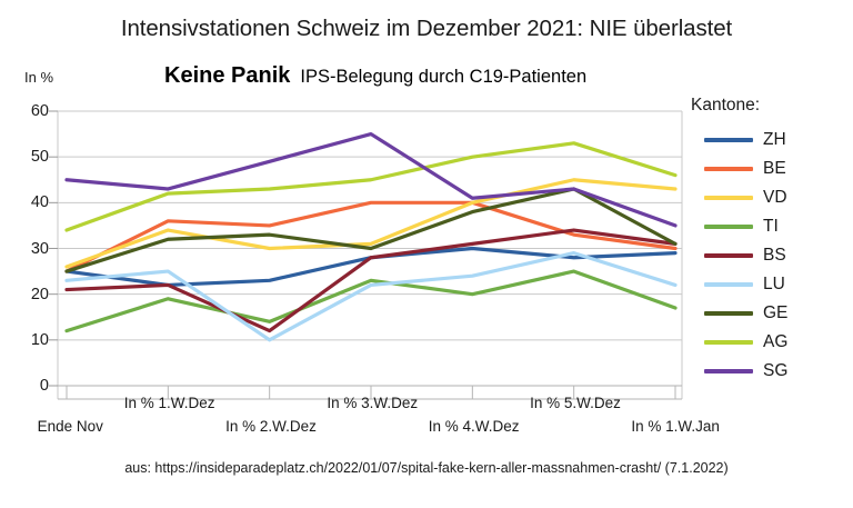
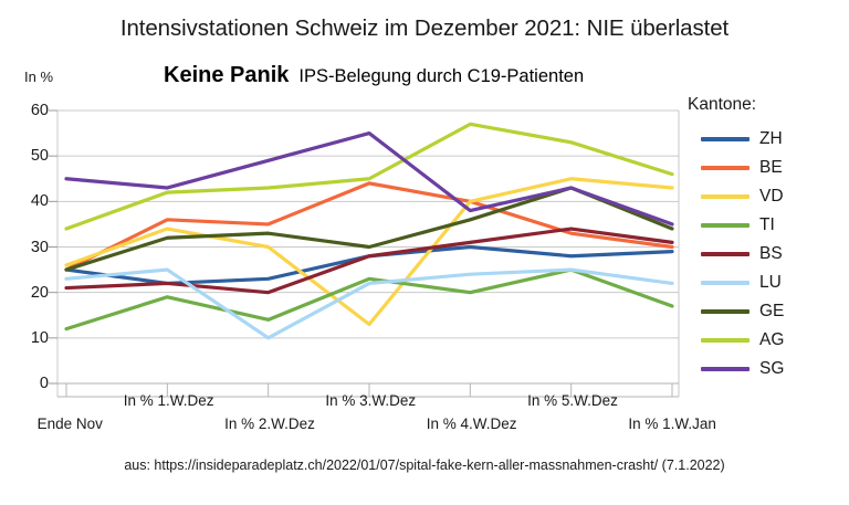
BS/In % 2.W.Dez: 12 -> 20
BE/In % 3.W.Dez: 40 -> 44
VD/In % 3.W.Dez: 31 -> 13
GE/In % 4.W.Dez: 38 -> 36
AG/In % 4.W.Dez: 50 -> 57
SG/In % 4.W.Dez: 41 -> 38
LU/In % 5.W.Dez: 29 -> 25
GE/In % 1.W.Jan: 31 -> 34
